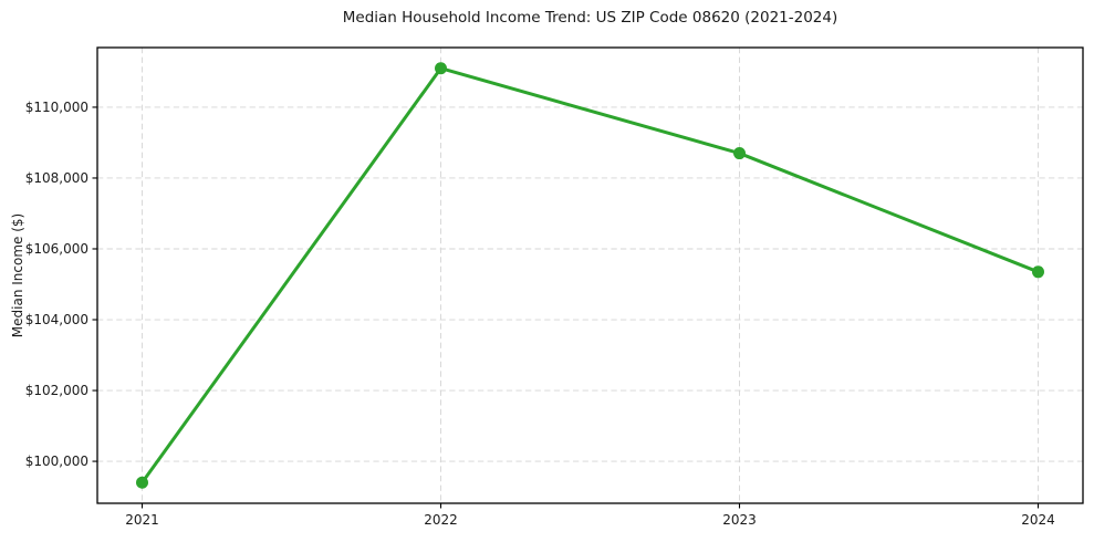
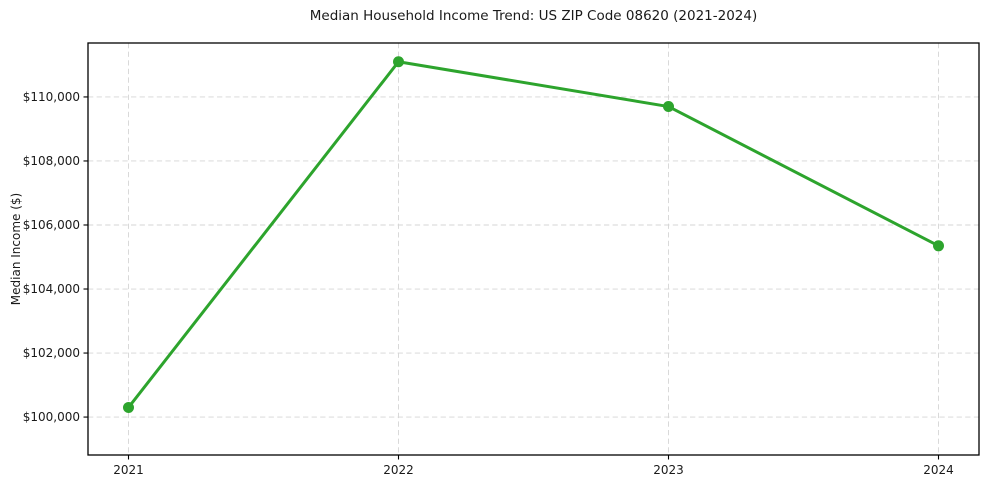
2021: $99400 -> $100300
2023: $108700 -> $109700
